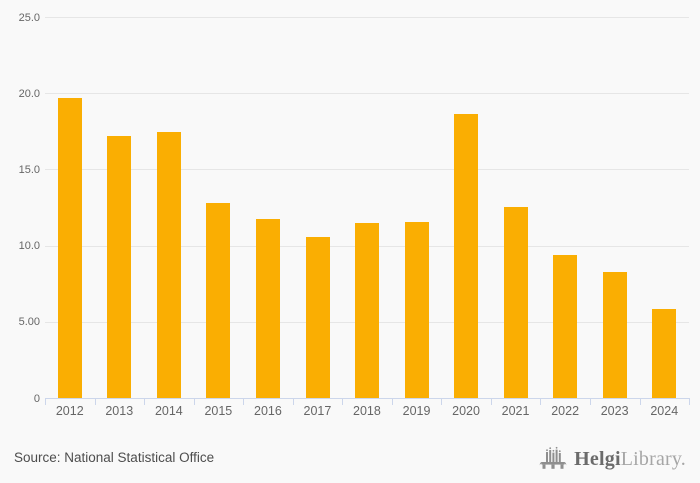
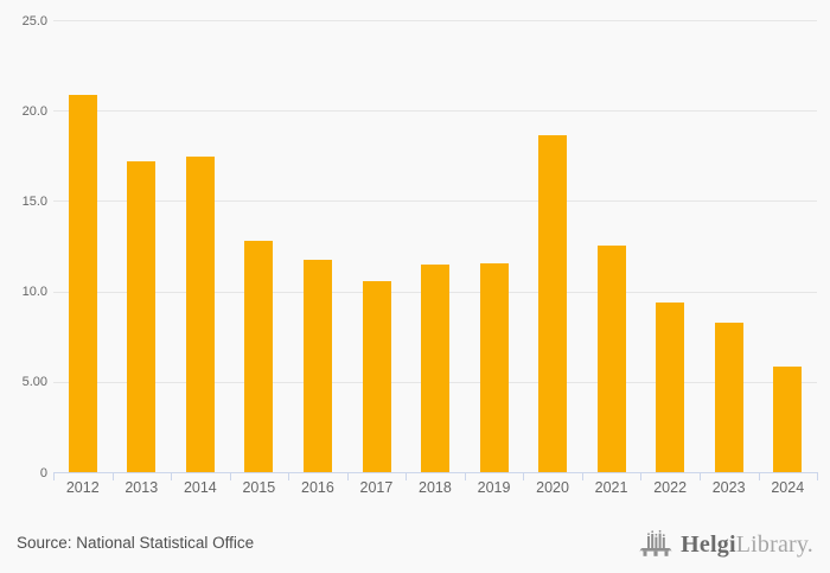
2012: 19.7 -> 20.9
